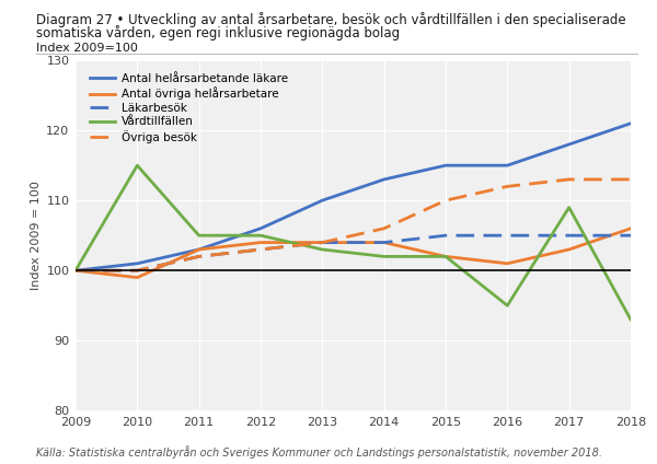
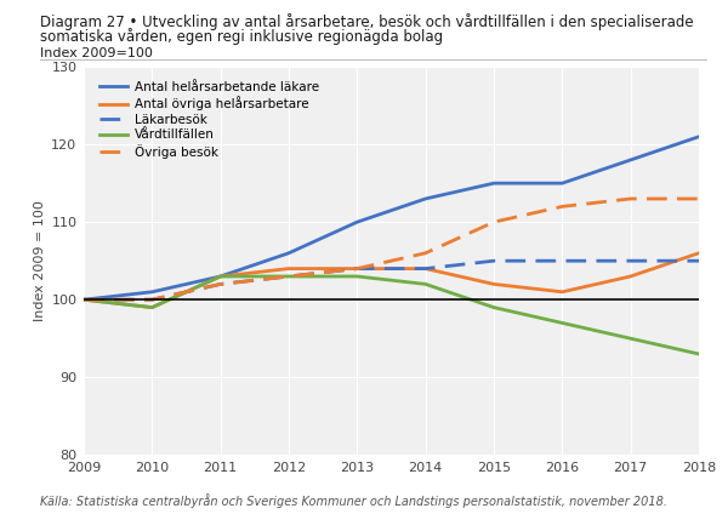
Vårdtillfällen/2010: 115 -> 99
Vårdtillfällen/2011: 105 -> 103
Vårdtillfällen/2012: 105 -> 103
Vårdtillfällen/2015: 102 -> 99
Vårdtillfällen/2016: 95 -> 97
Vårdtillfällen/2017: 109 -> 95
